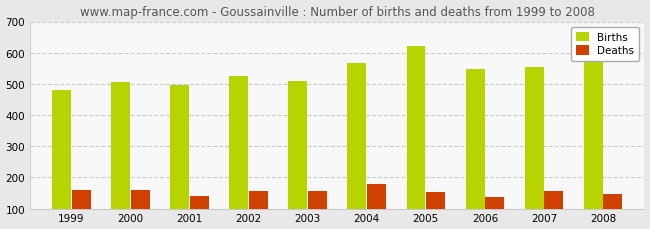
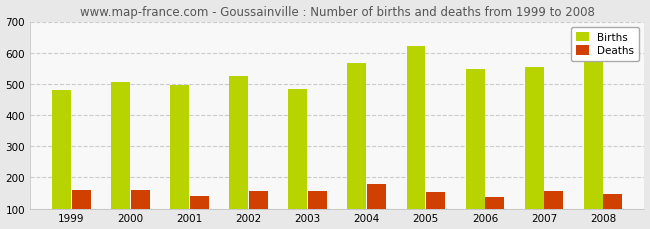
Births/2003: 510 -> 483
